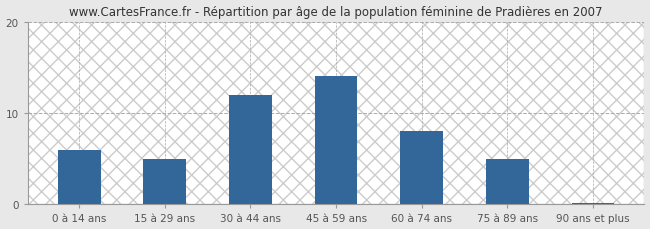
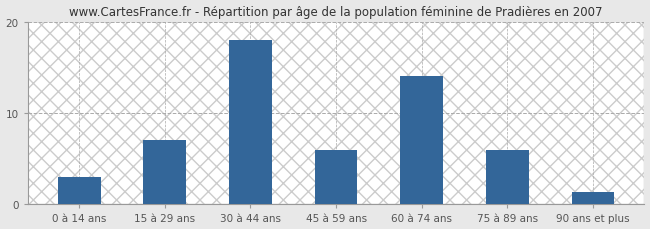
0 à 14 ans: 6.0 -> 3.0
15 à 29 ans: 5.0 -> 7.0
30 à 44 ans: 12.0 -> 18.0
45 à 59 ans: 14.0 -> 6.0
60 à 74 ans: 8.0 -> 14.0
75 à 89 ans: 5.0 -> 6.0
90 ans et plus: 0.2 -> 1.4
